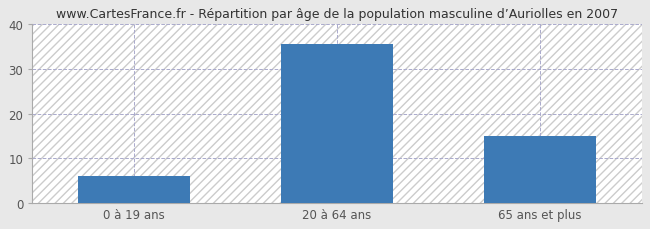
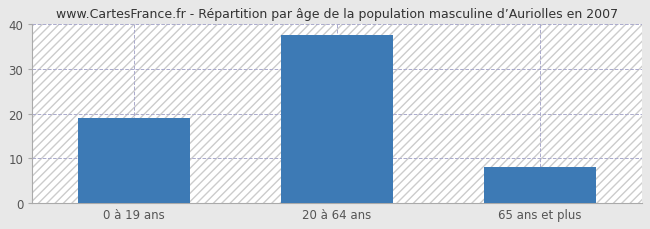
0 à 19 ans: 6.0 -> 19.0
20 à 64 ans: 35.5 -> 37.5
65 ans et plus: 15.0 -> 8.0
